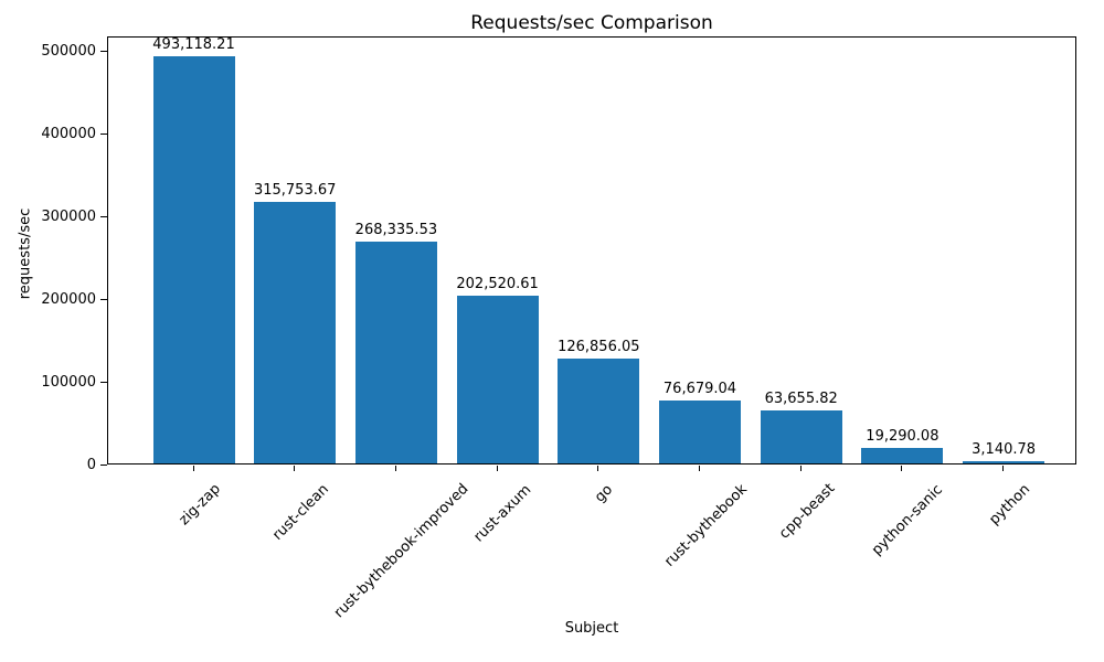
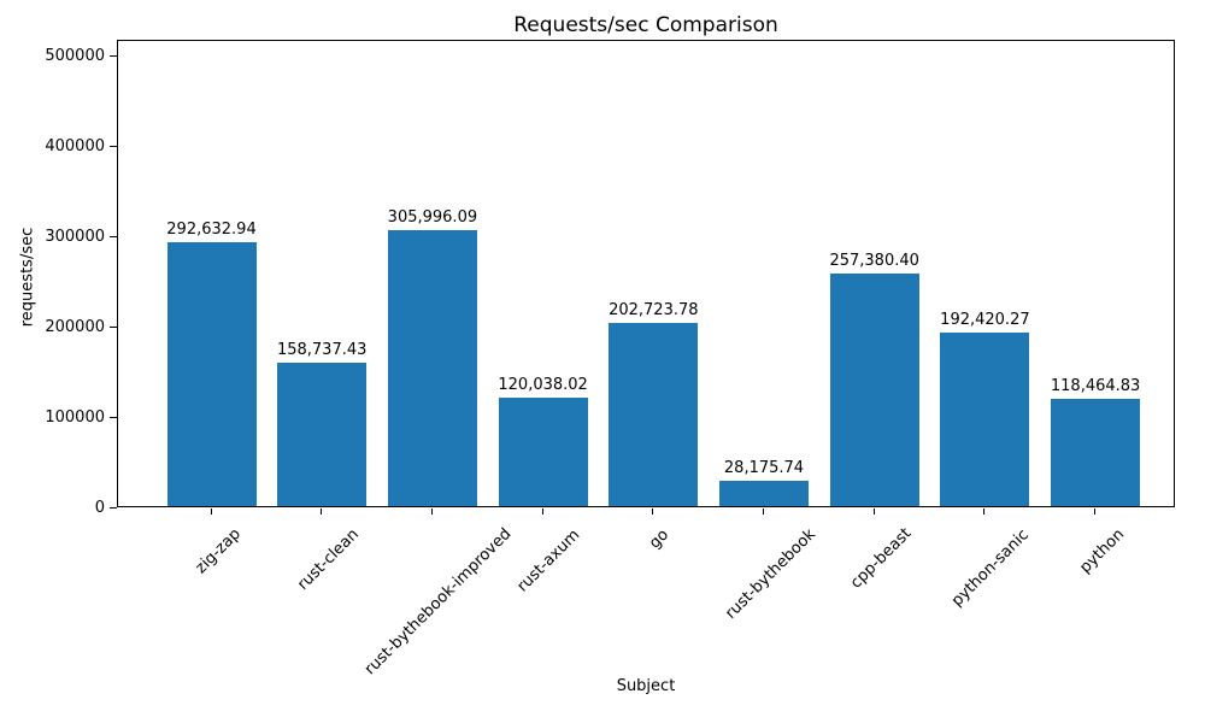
zig-zap: 493,118.21 -> 292,632.94
rust-clean: 315,753.67 -> 158,737.43
rust-bythebook-improved: 268,335.53 -> 305,996.09
rust-axum: 202,520.61 -> 120,038.02
go: 126,856.05 -> 202,723.78
rust-bythebook: 76,679.04 -> 28,175.74
cpp-beast: 63,655.82 -> 257,380.40
python-sanic: 19,290.08 -> 192,420.27
python: 3,140.78 -> 118,464.83
